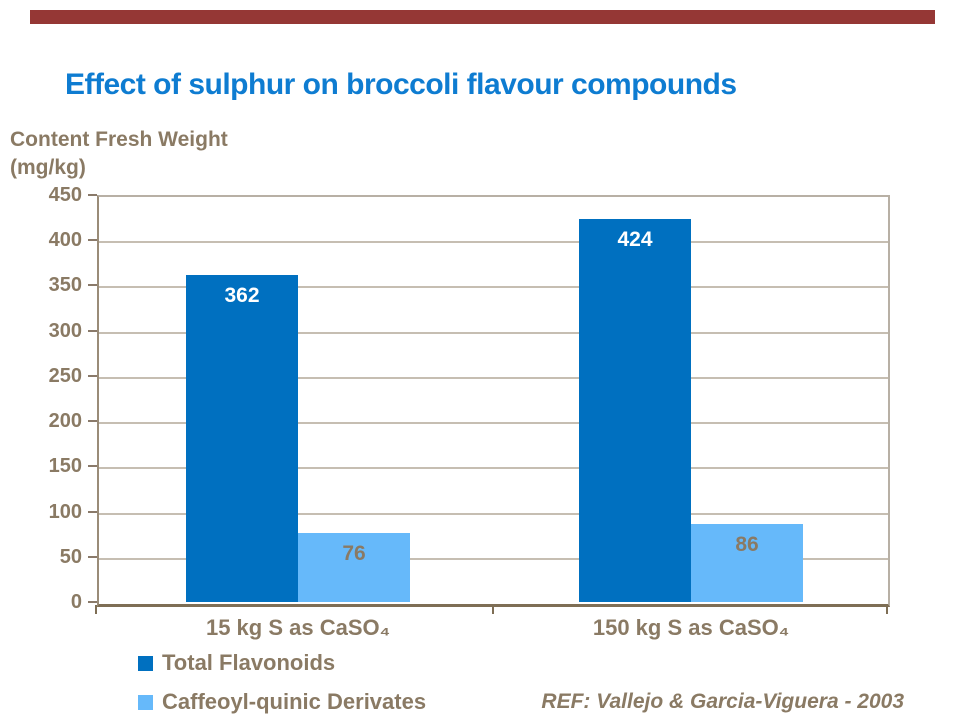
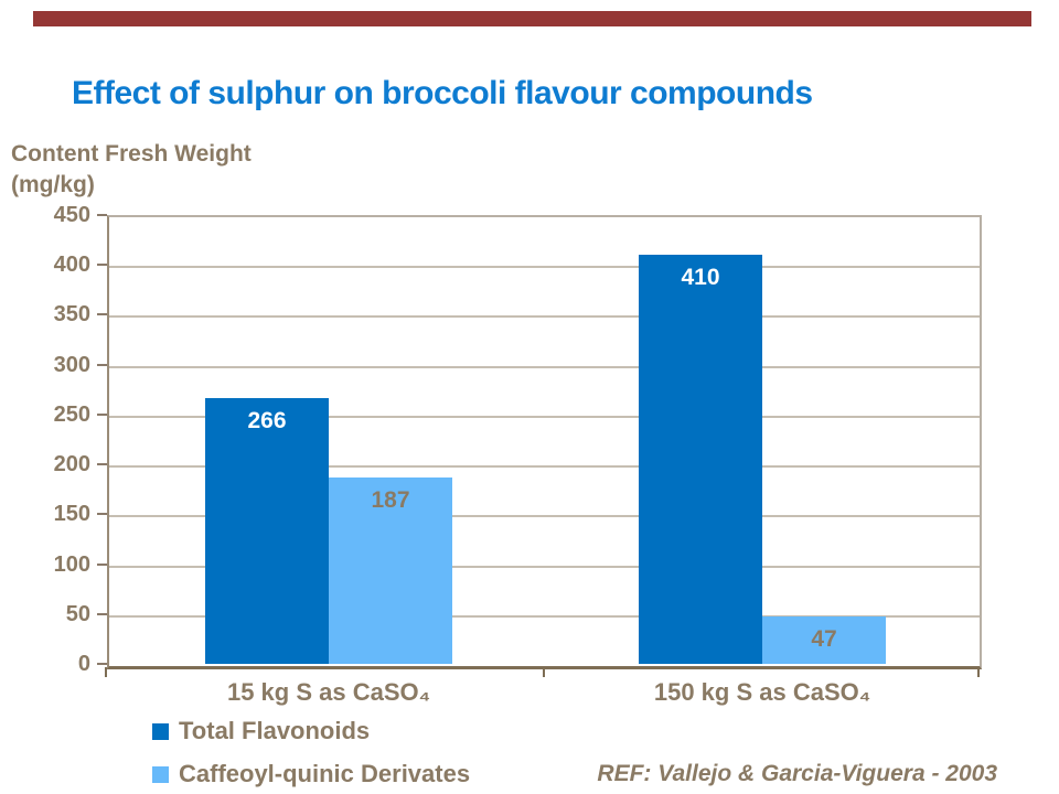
Total Flavonoids/15 kg S as CaSO₄: 362 -> 266
Caffeoyl-quinic Derivates/15 kg S as CaSO₄: 76 -> 187
Total Flavonoids/150 kg S as CaSO₄: 424 -> 410
Caffeoyl-quinic Derivates/150 kg S as CaSO₄: 86 -> 47
